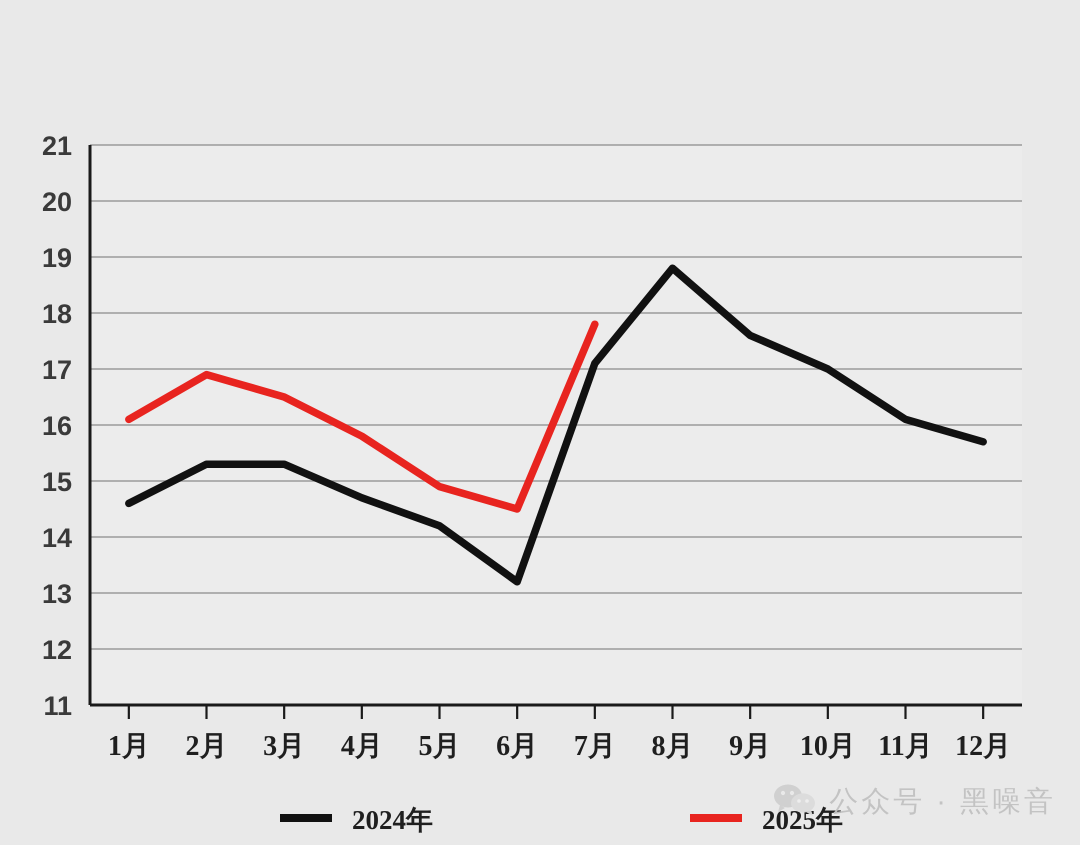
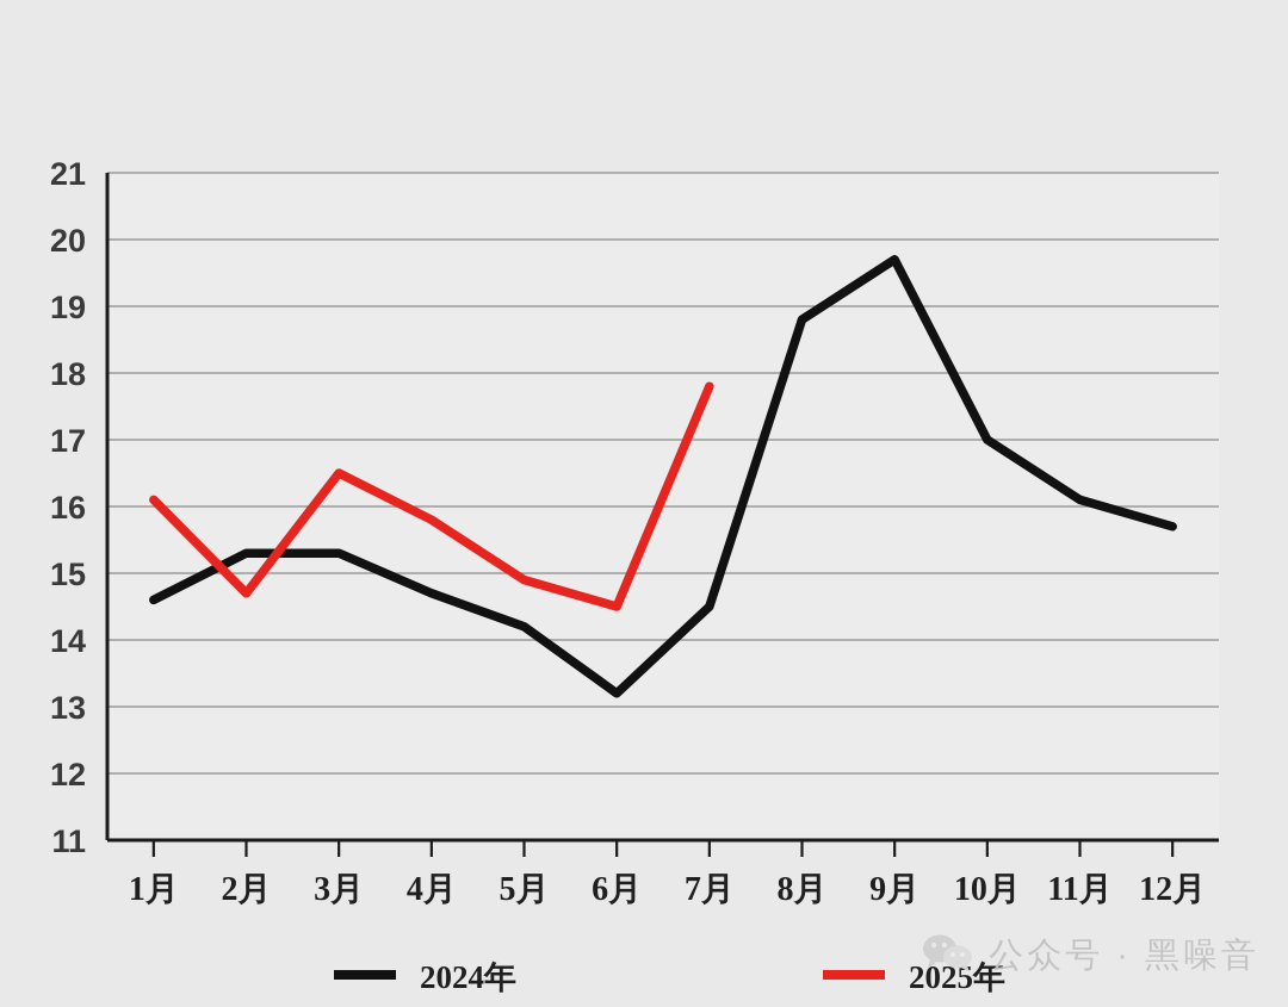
2025年/2月: 16.9 -> 14.7
2024年/7月: 17.1 -> 14.5
2024年/9月: 17.6 -> 19.7
